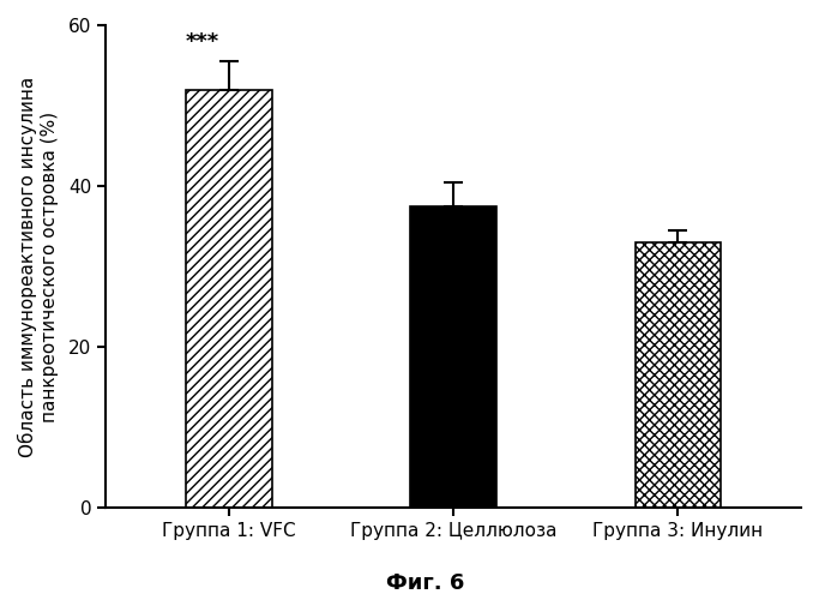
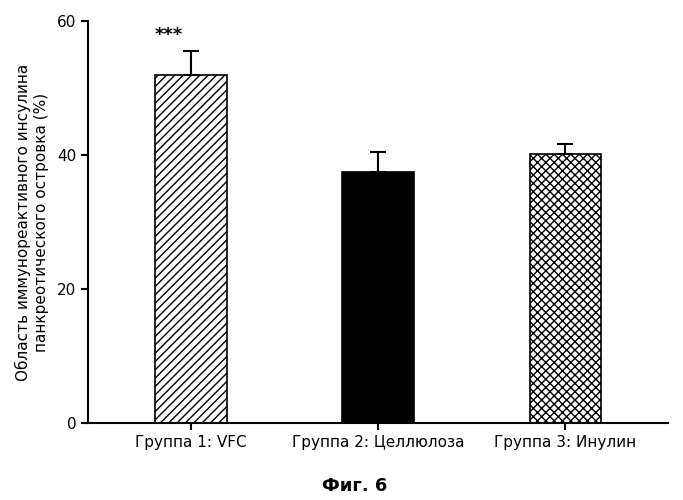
Группа 3: Инулин: 33.0 -> 40.2
